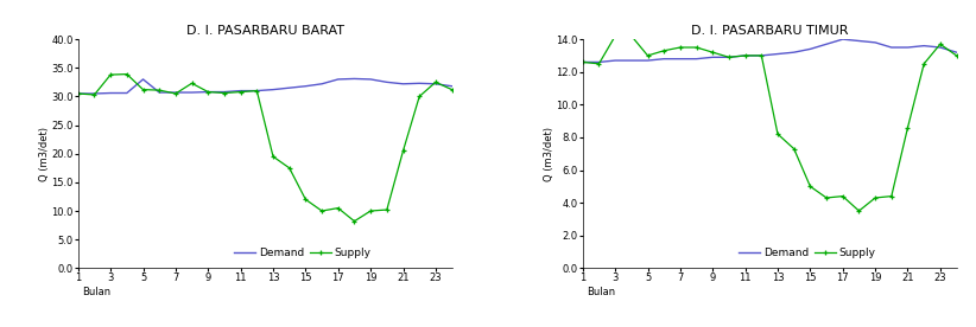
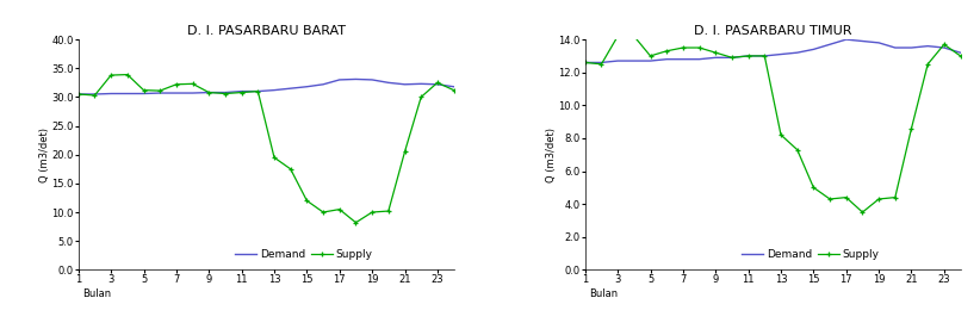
D. I. PASARBARU BARAT/Demand/5: 33.0 -> 30.6
D. I. PASARBARU BARAT/Supply/7: 30.5 -> 32.2
